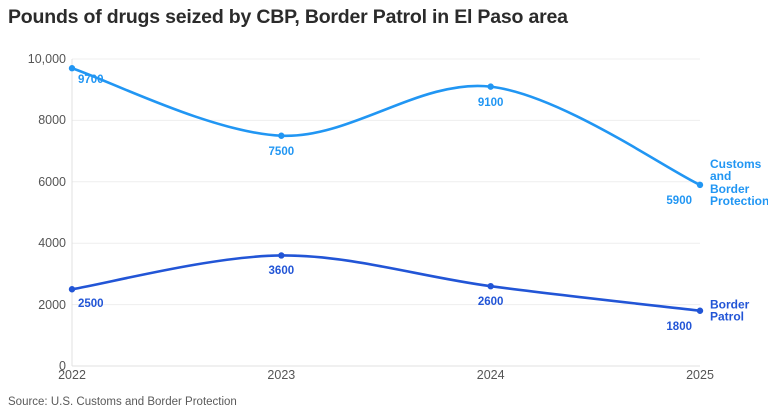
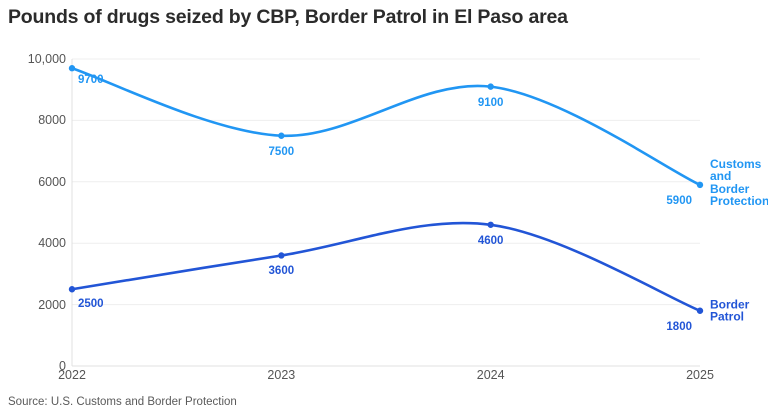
Border Patrol/2024: 2600 -> 4600
